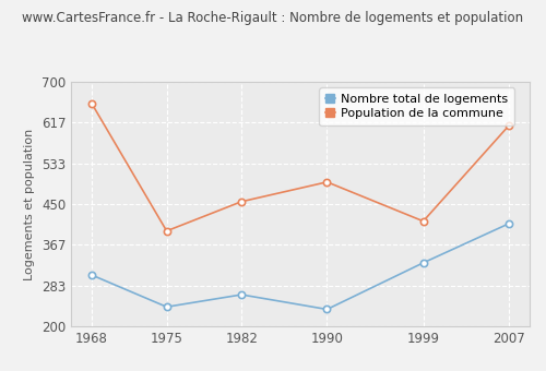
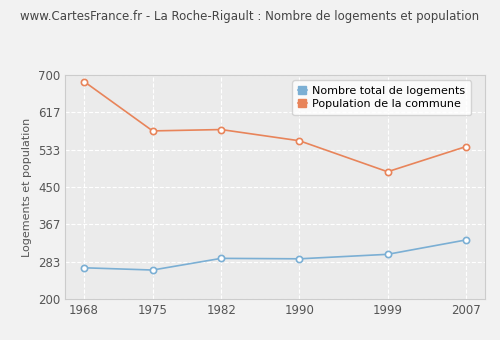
Nombre total de logements/1968: 305 -> 270
Population de la commune/1968: 655 -> 685
Nombre total de logements/1975: 240 -> 265
Population de la commune/1975: 395 -> 575
Nombre total de logements/1982: 265 -> 291
Population de la commune/1982: 455 -> 578
Nombre total de logements/1990: 235 -> 290
Population de la commune/1990: 495 -> 553
Nombre total de logements/1999: 330 -> 300
Population de la commune/1999: 415 -> 484
Nombre total de logements/2007: 410 -> 332
Population de la commune/2007: 610 -> 540
